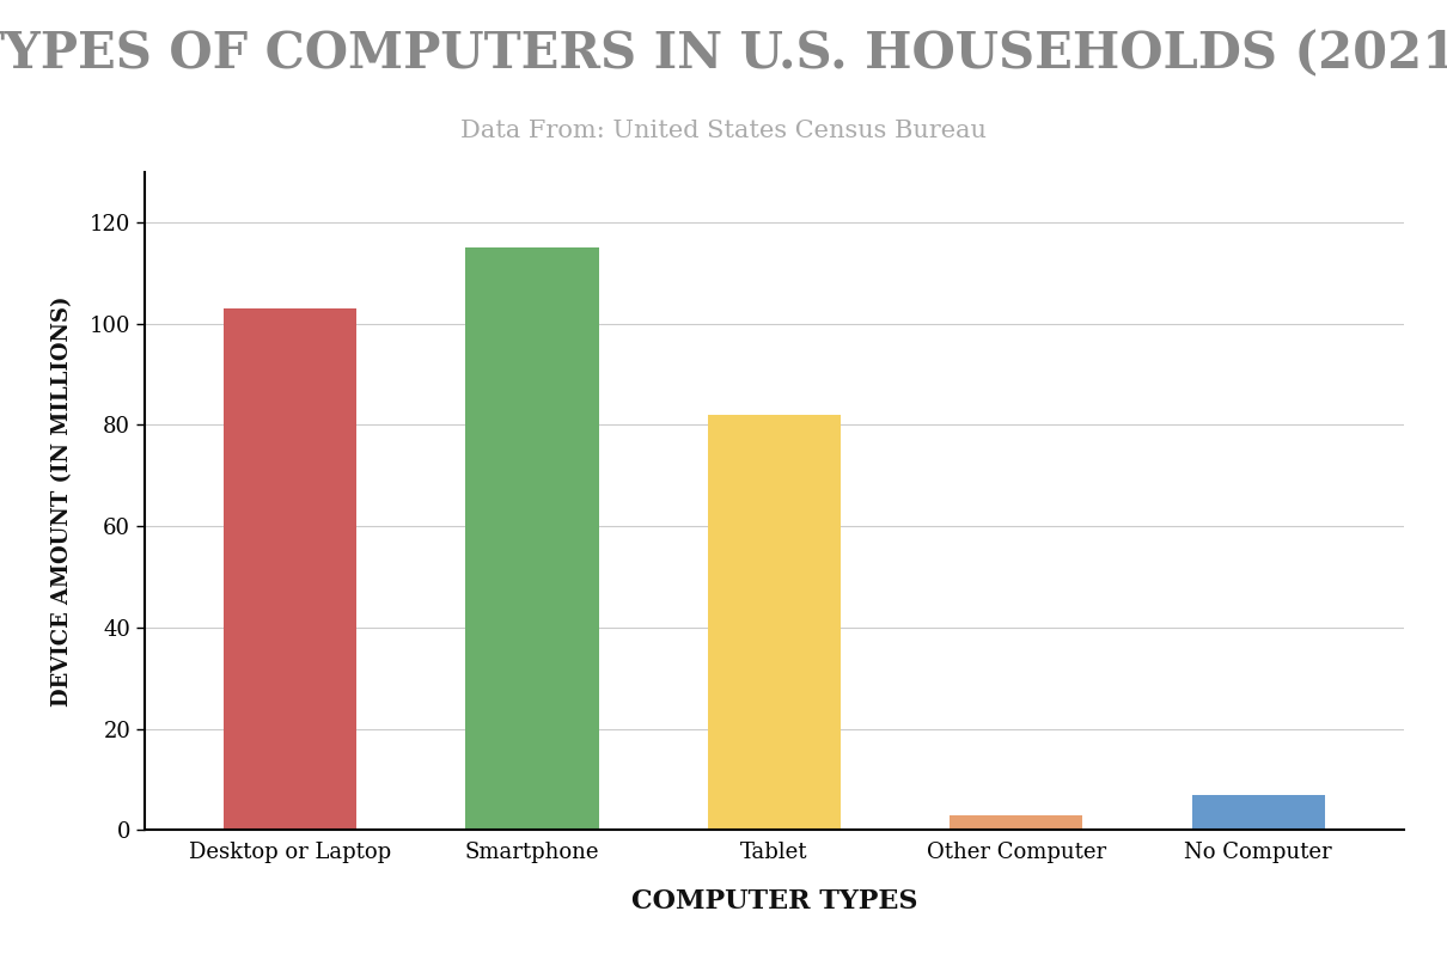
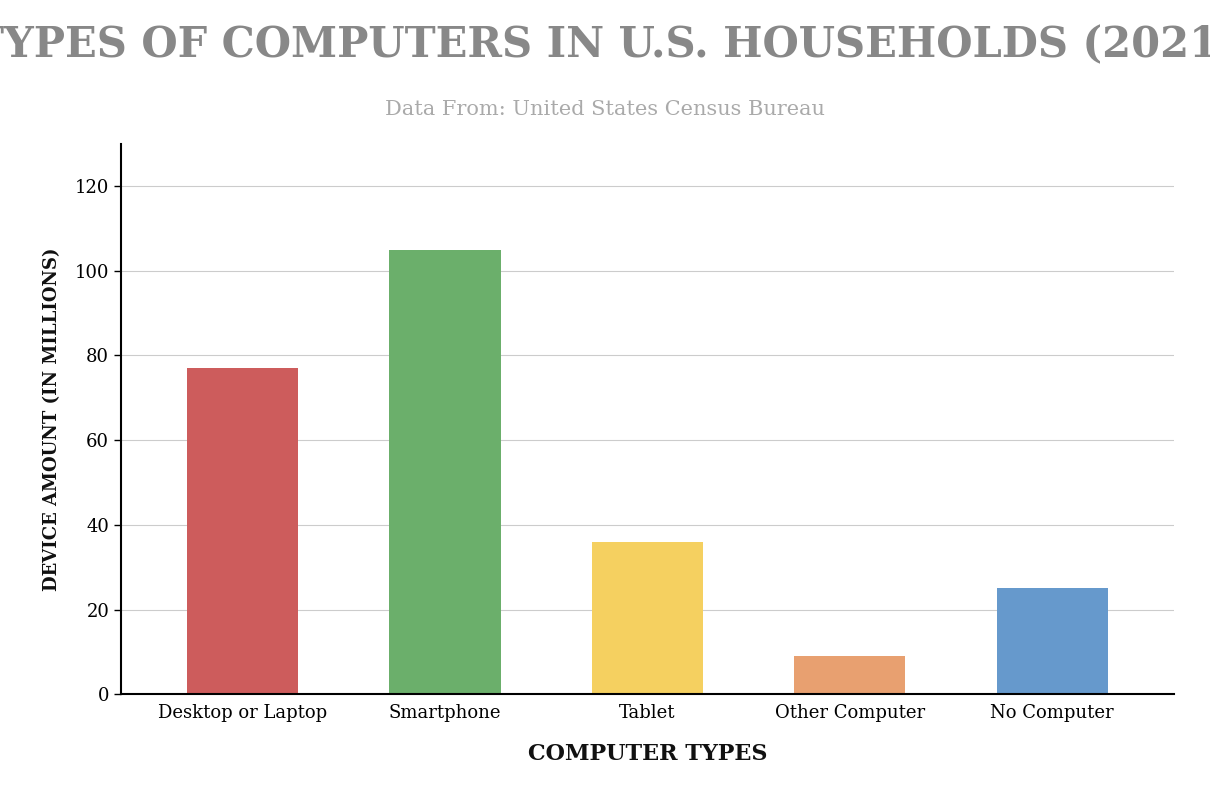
Desktop or Laptop: 103 -> 77
Smartphone: 115 -> 105
Tablet: 82 -> 36
Other Computer: 3 -> 9
No Computer: 7 -> 25
